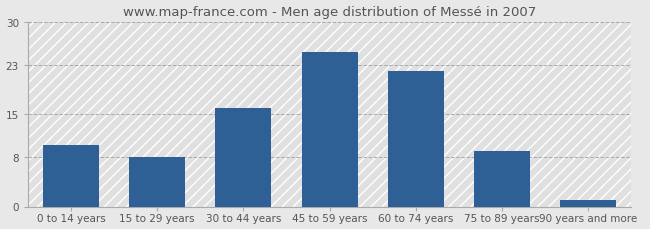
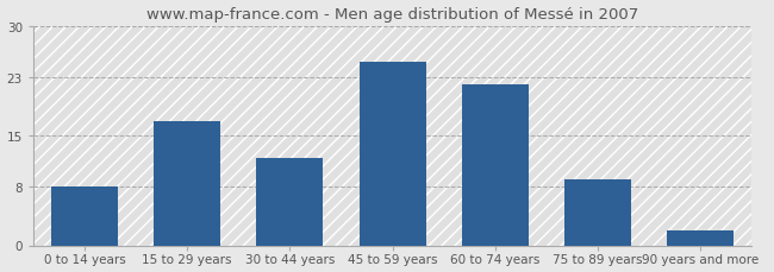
0 to 14 years: 10 -> 8
15 to 29 years: 8 -> 17
30 to 44 years: 16 -> 12
90 years and more: 1 -> 2
